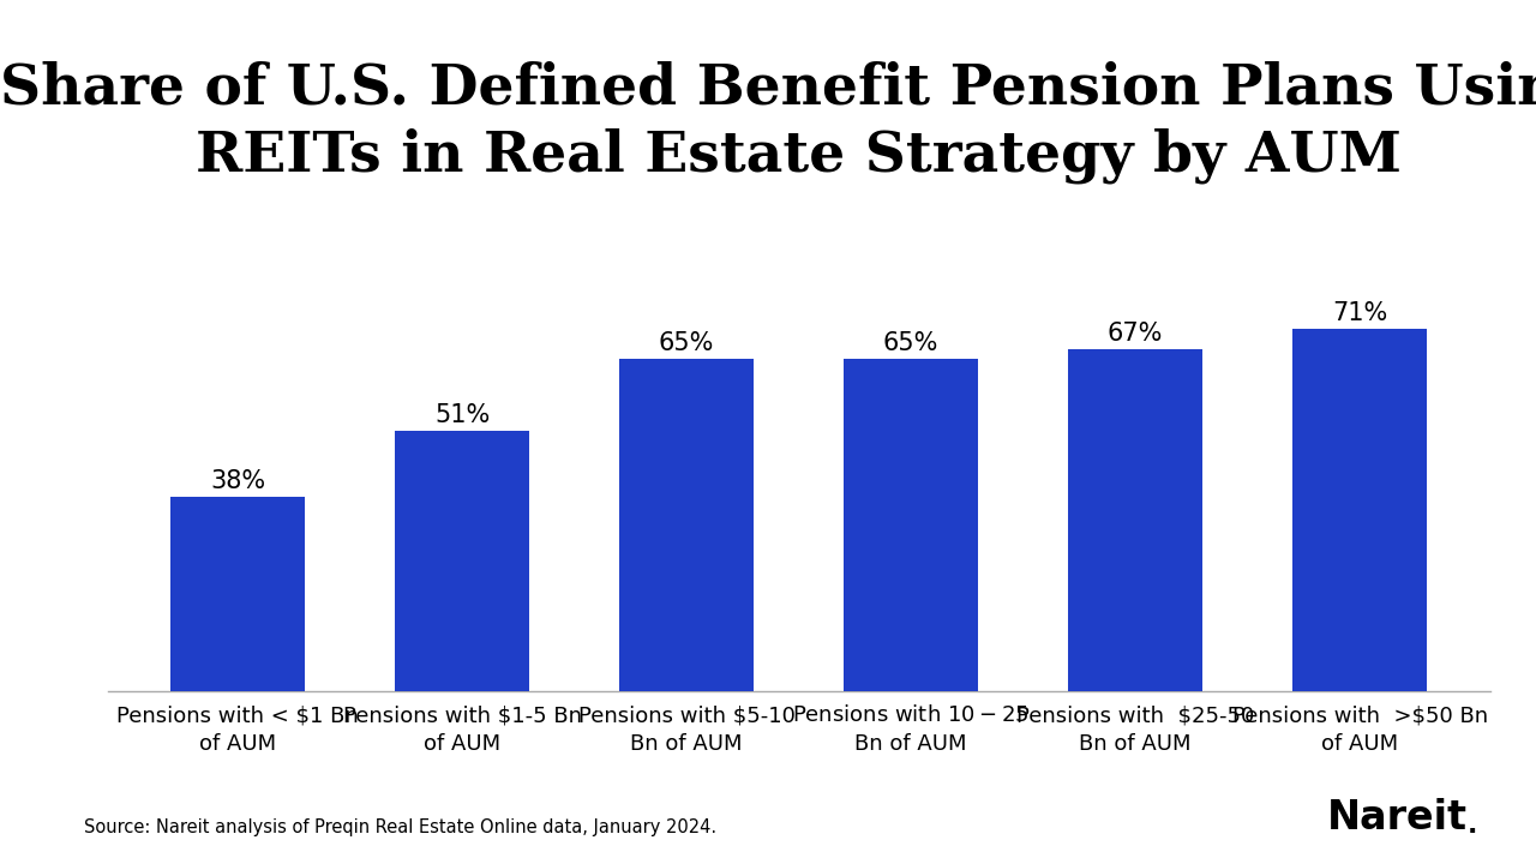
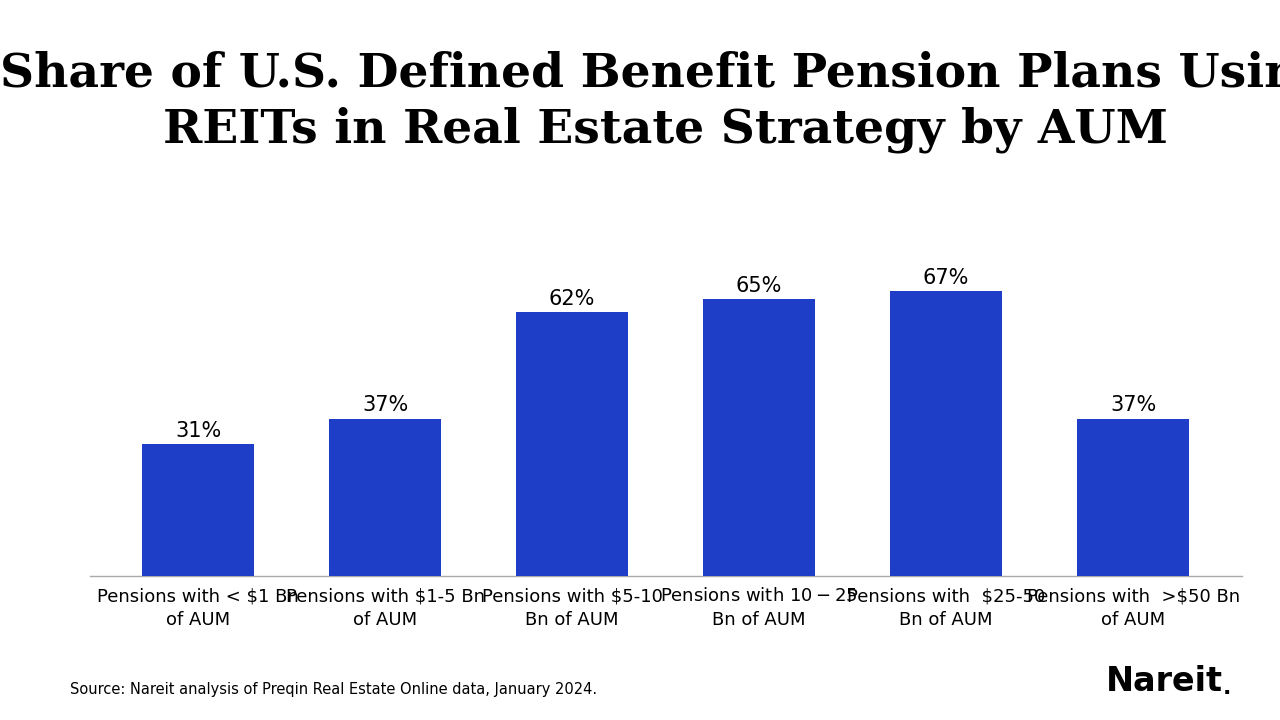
Pensions with < $1 Bn of AUM: 38% -> 31%
Pensions with $1-5 Bn of AUM: 51% -> 37%
Pensions with $5-10 Bn of AUM: 65% -> 62%
Pensions with >$50 Bn of AUM: 71% -> 37%
